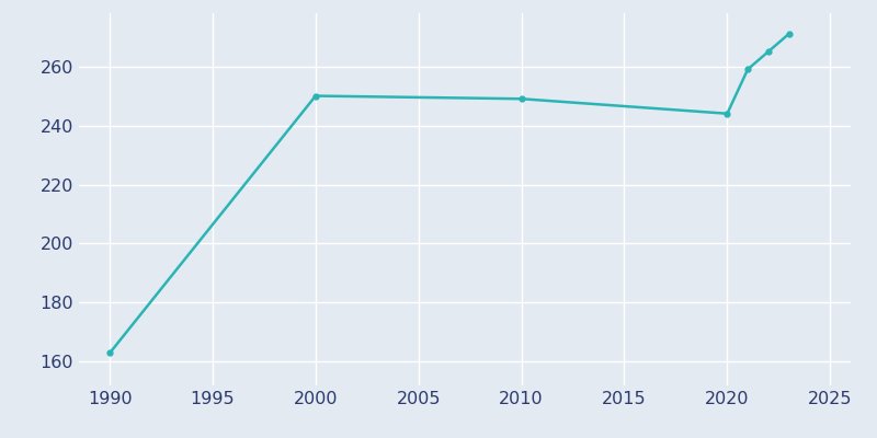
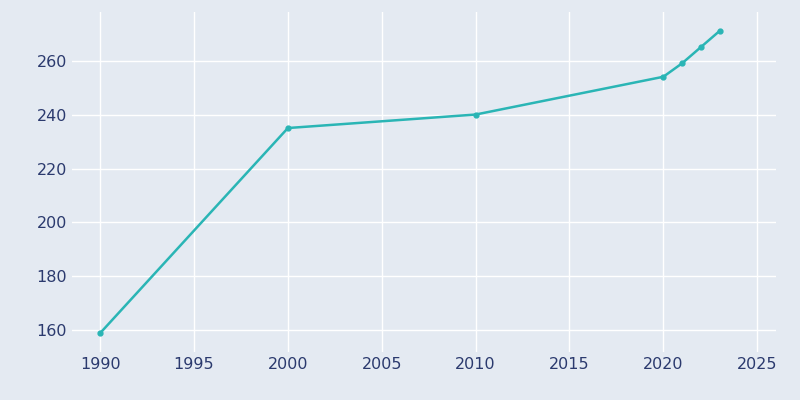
1990: 163 -> 159
2000: 250 -> 235
2010: 249 -> 240
2020: 244 -> 254
